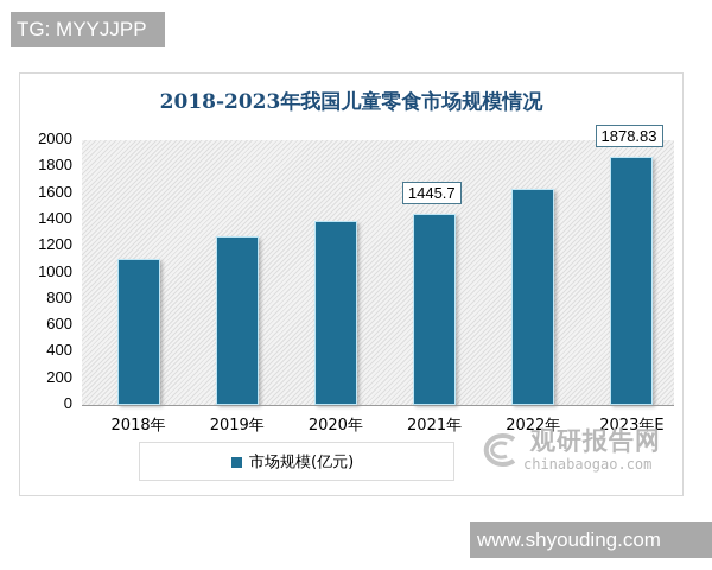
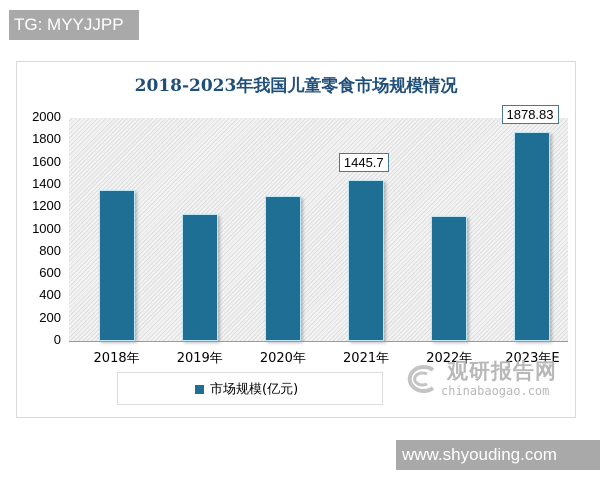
2018年: 1110 -> 1350
2019年: 1280 -> 1140
2020年: 1390 -> 1300
2022年: 1640 -> 1120
